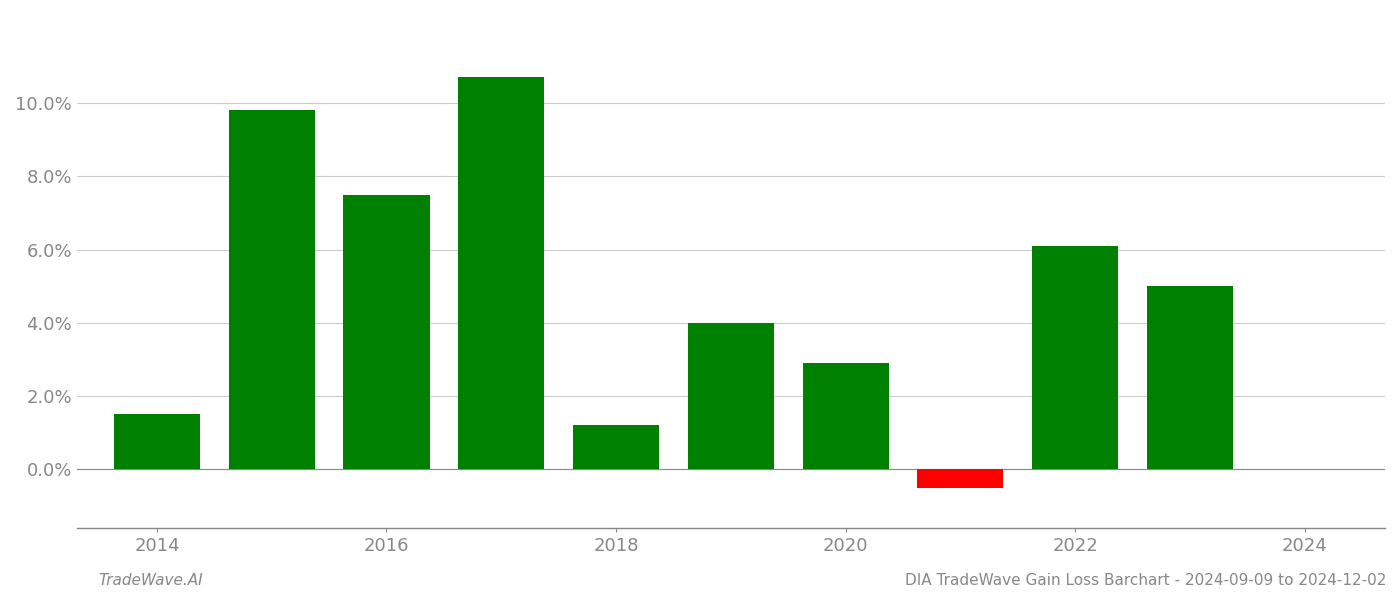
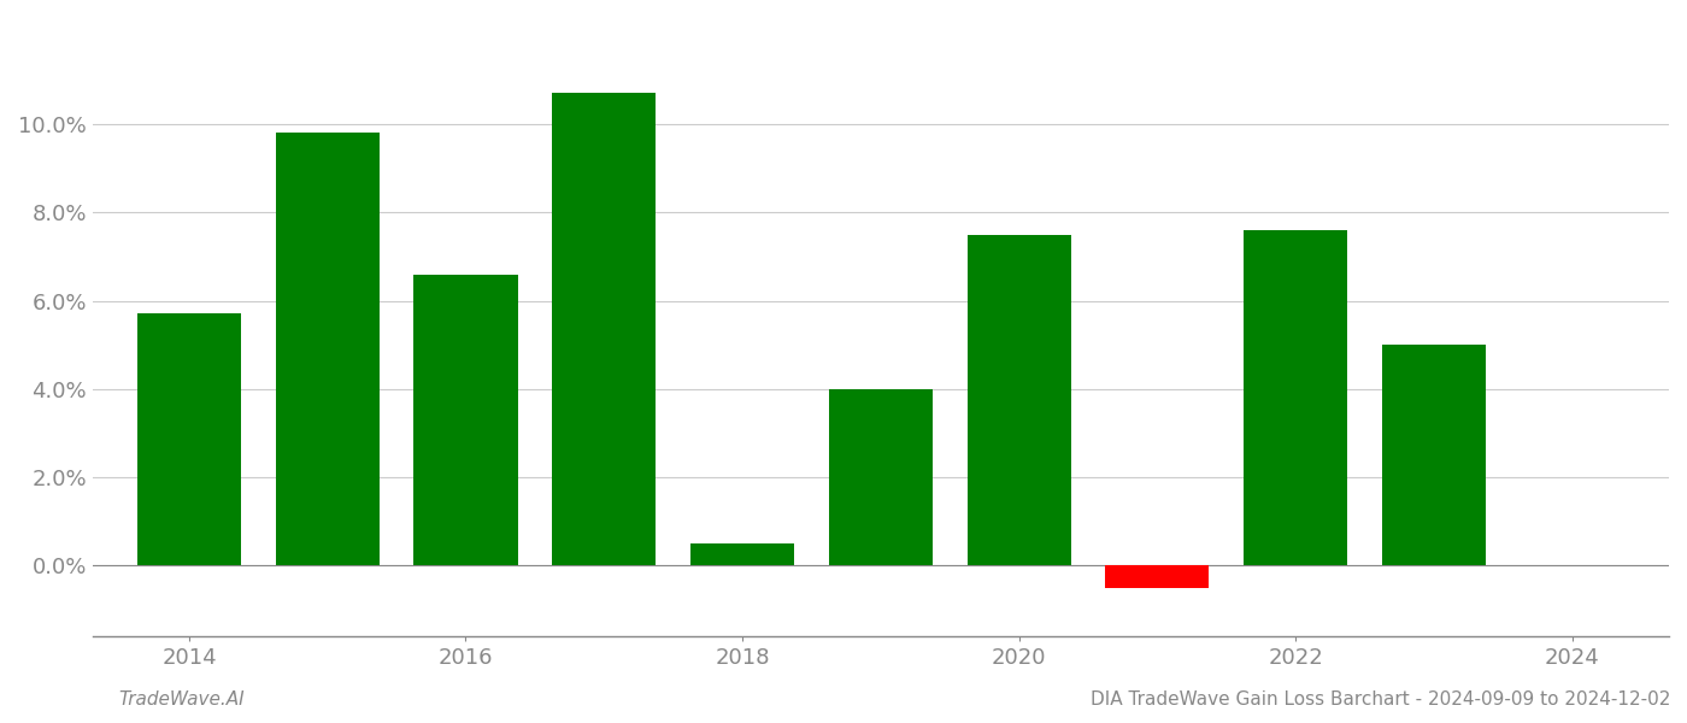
2014: 1.5% -> 5.7%
2016: 7.5% -> 6.6%
2018: 1.2% -> 0.5%
2020: 2.9% -> 7.5%
2022: 6.1% -> 7.6%
